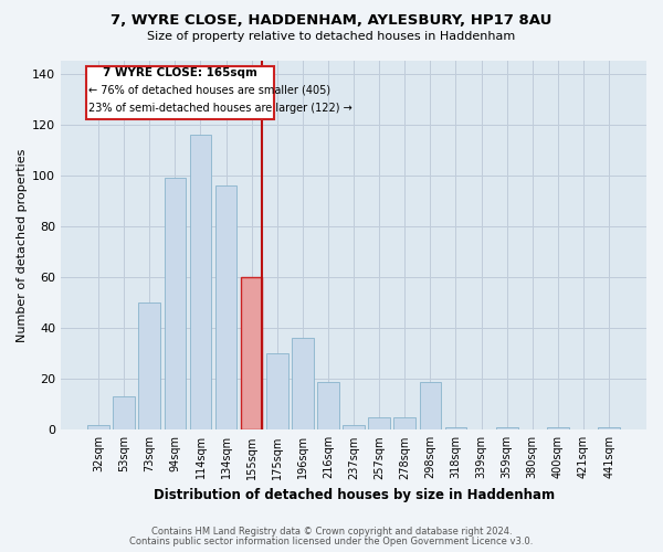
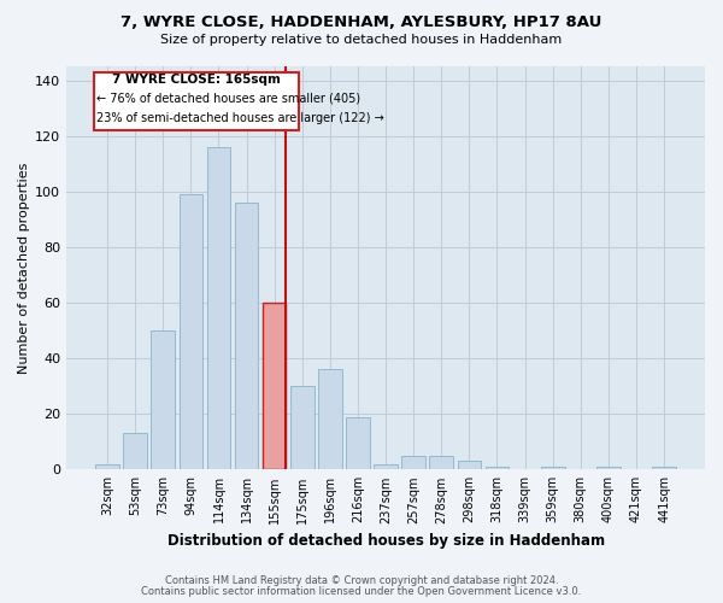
298sqm: 19 -> 3
